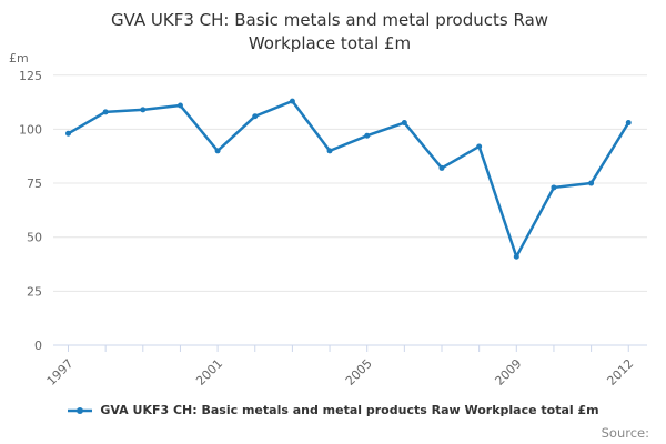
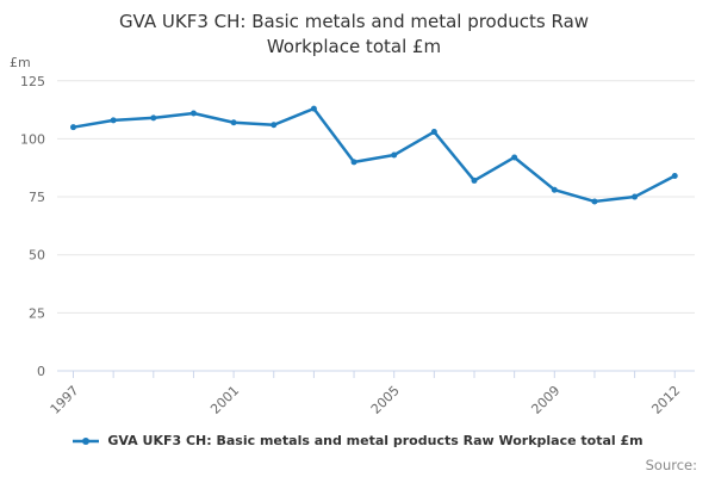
1997: 98 -> 105
2001: 90 -> 107
2005: 97 -> 93
2009: 41 -> 78
2012: 103 -> 84
